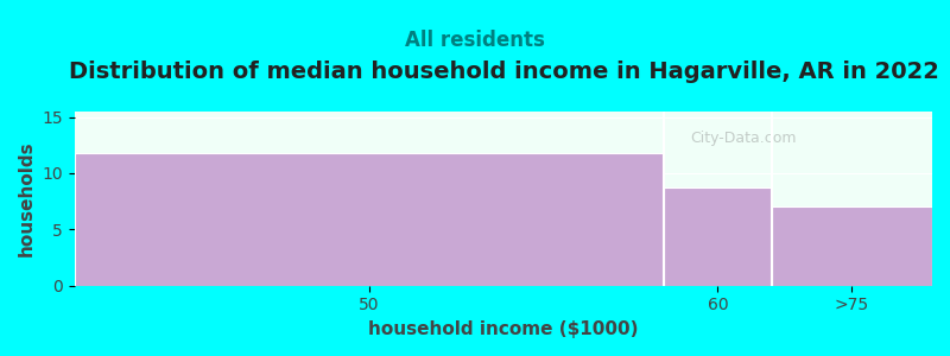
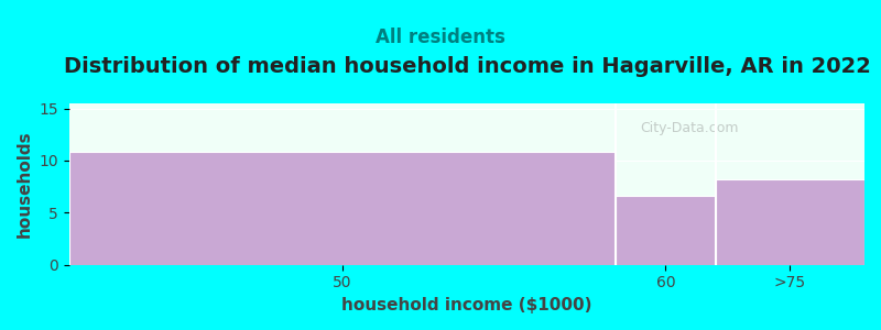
50: 11.8 -> 10.8
60: 8.7 -> 6.6
>75: 7.0 -> 8.2
